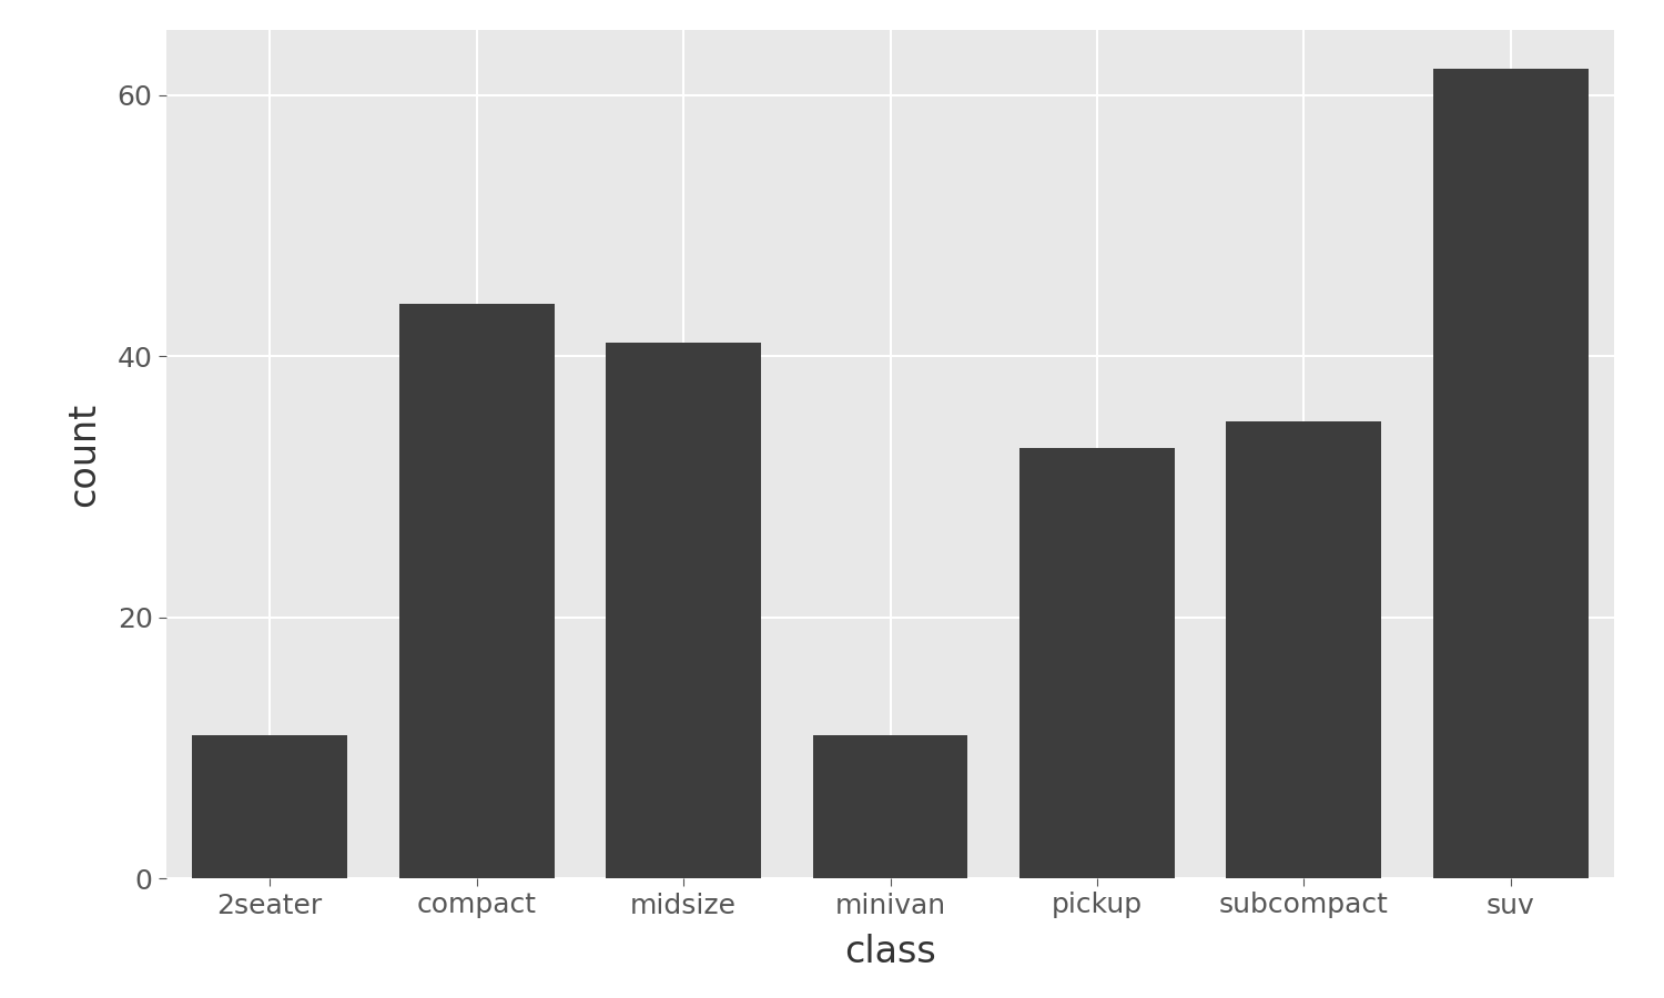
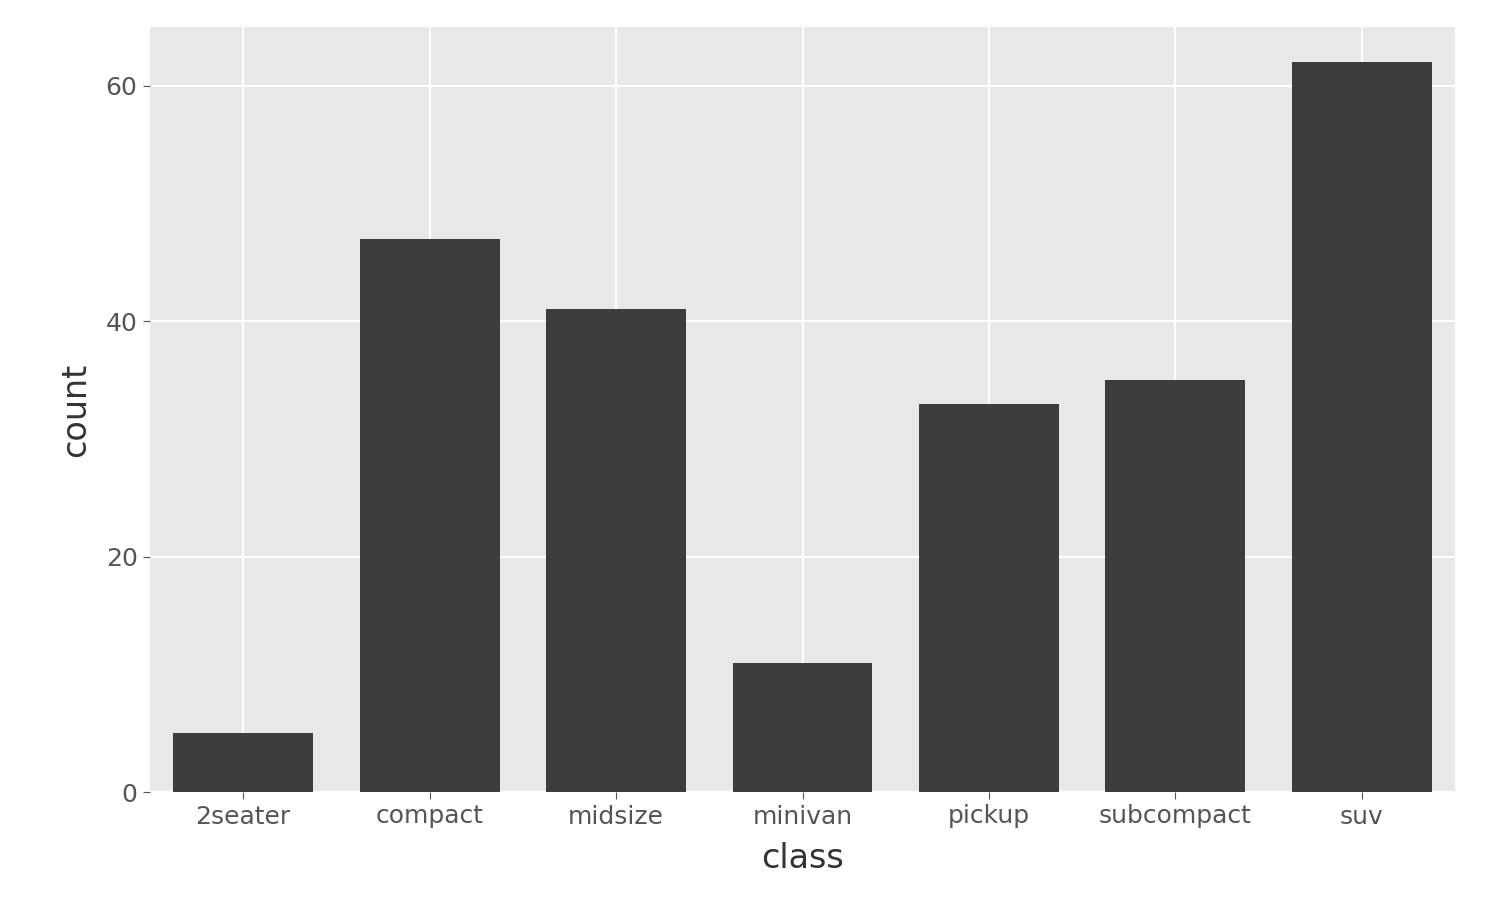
2seater: 11 -> 5
compact: 44 -> 47
